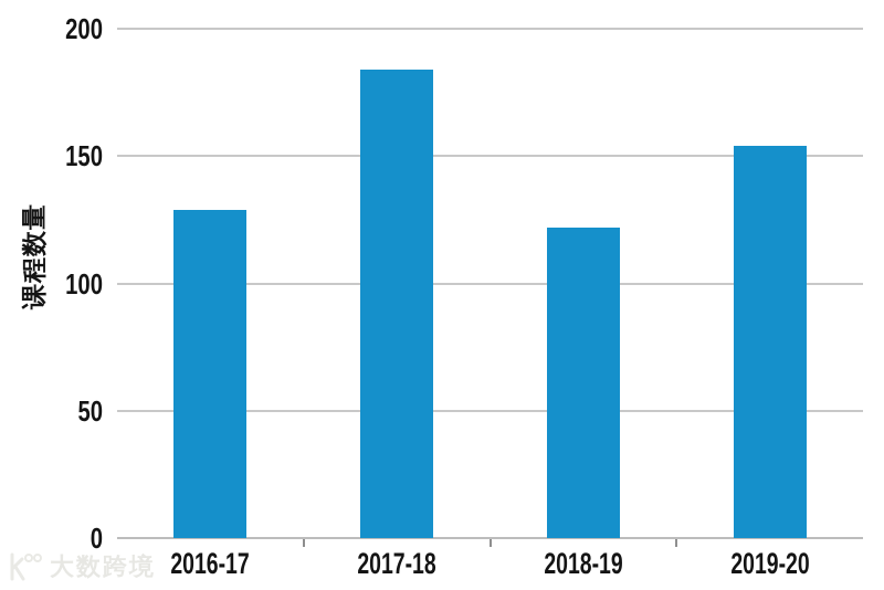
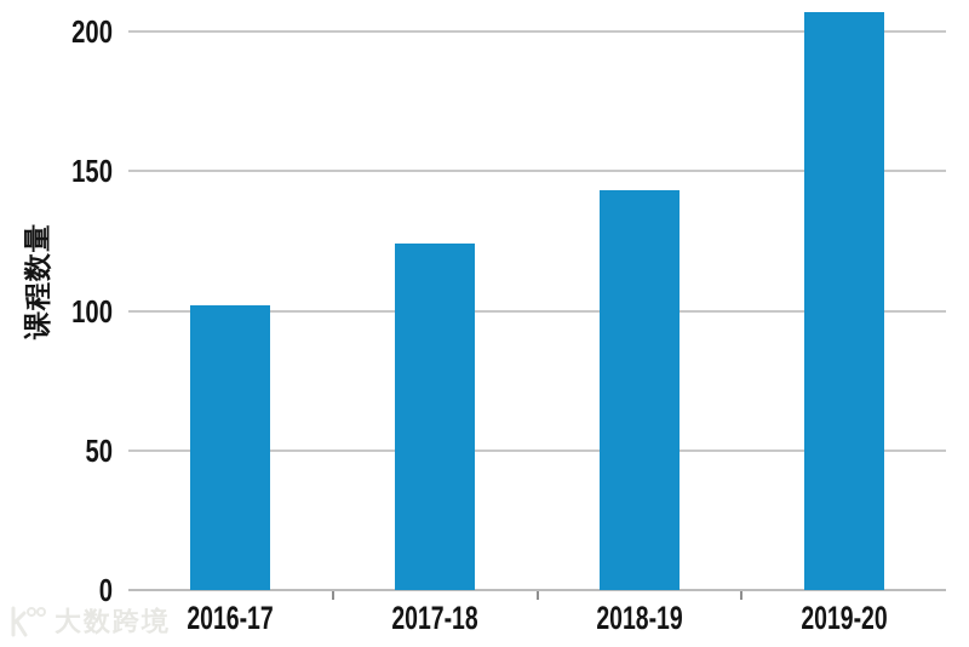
2016-17: 129 -> 102
2017-18: 184 -> 124
2018-19: 122 -> 143
2019-20: 154 -> 207
